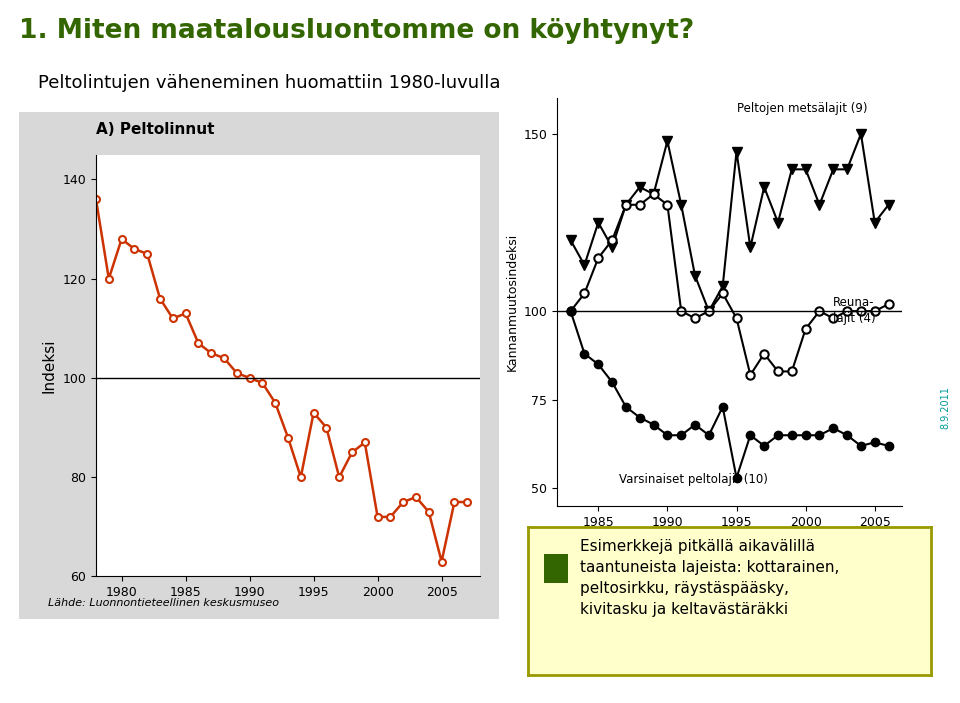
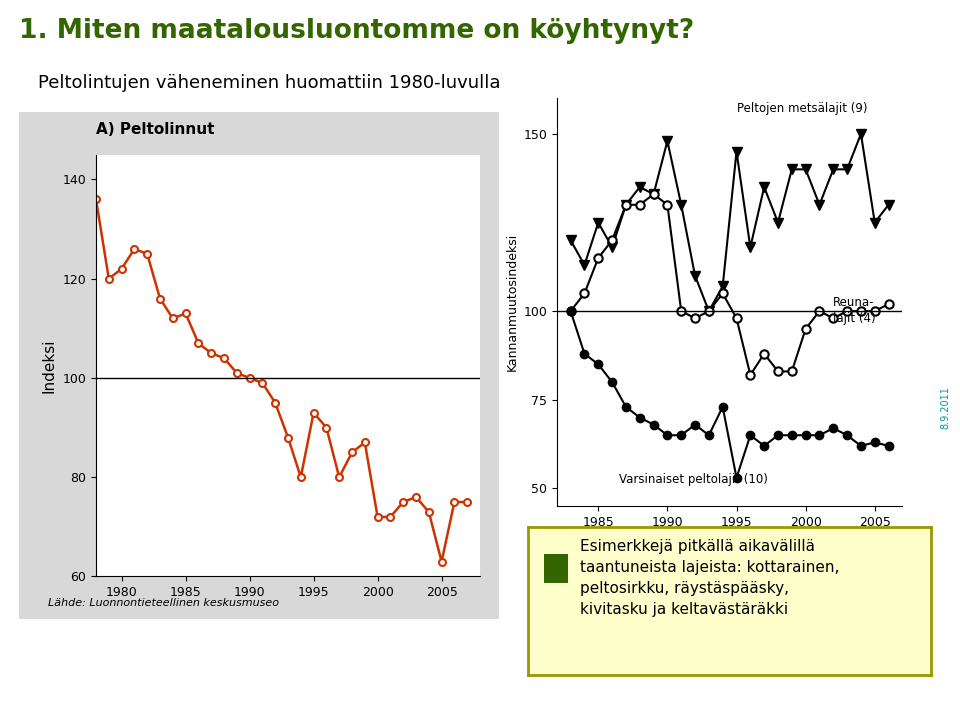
1980: 128 -> 122
